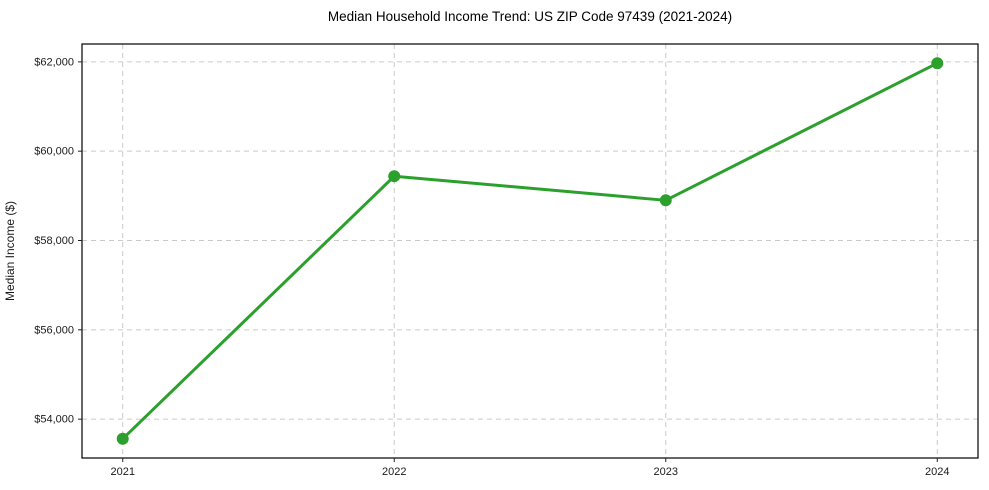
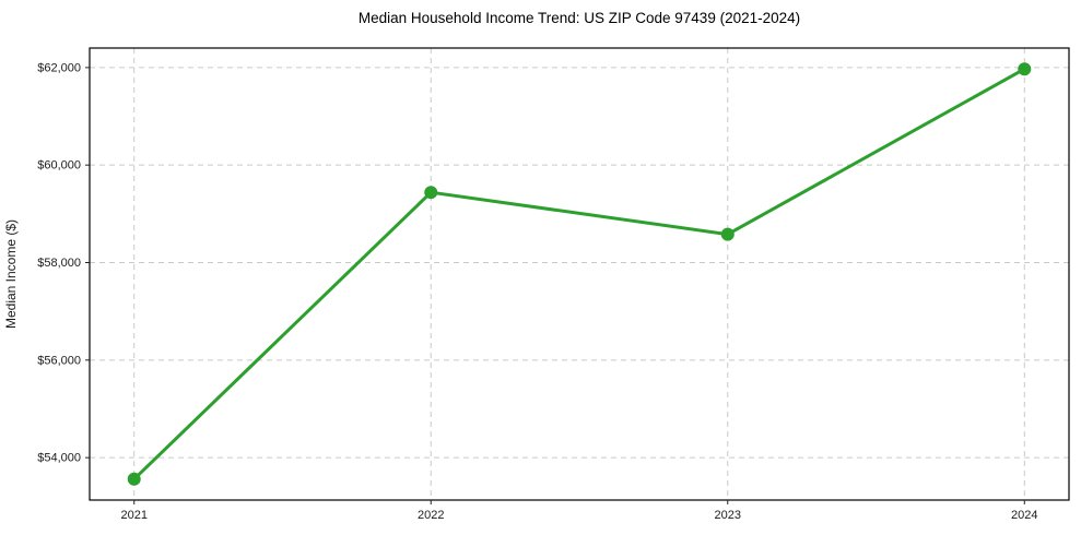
2023: $58900 -> $58600
